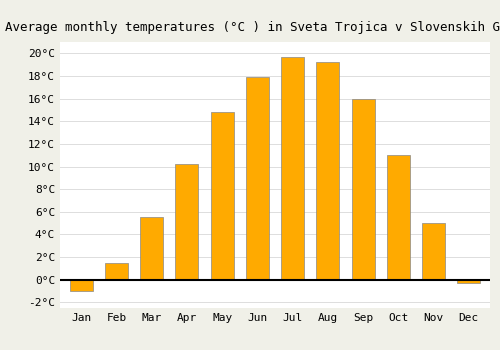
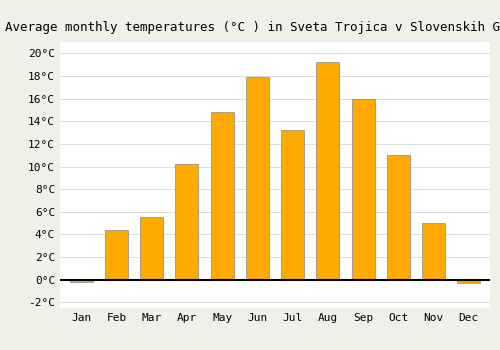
Jan: -1.0°C -> -0.2°C
Feb: 1.5°C -> 4.4°C
Jul: 19.7°C -> 13.2°C
